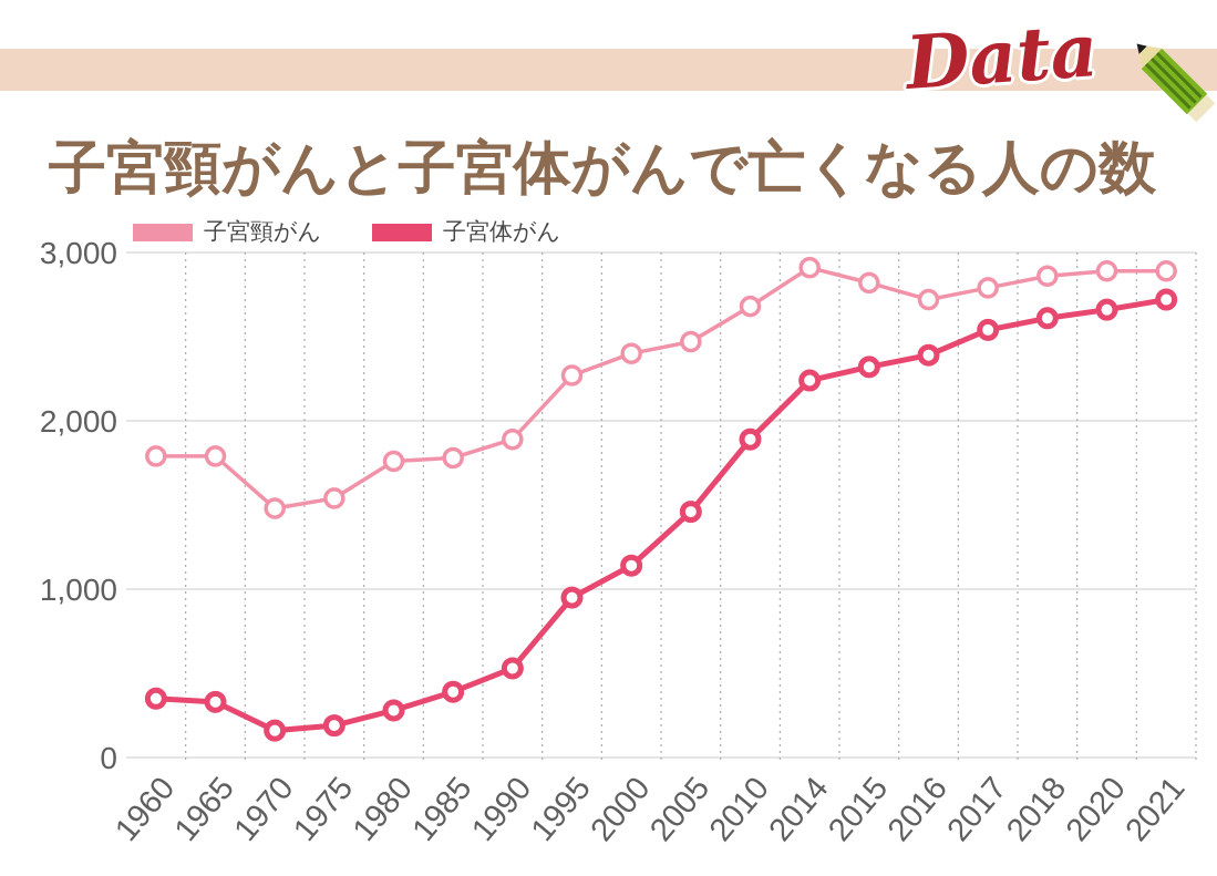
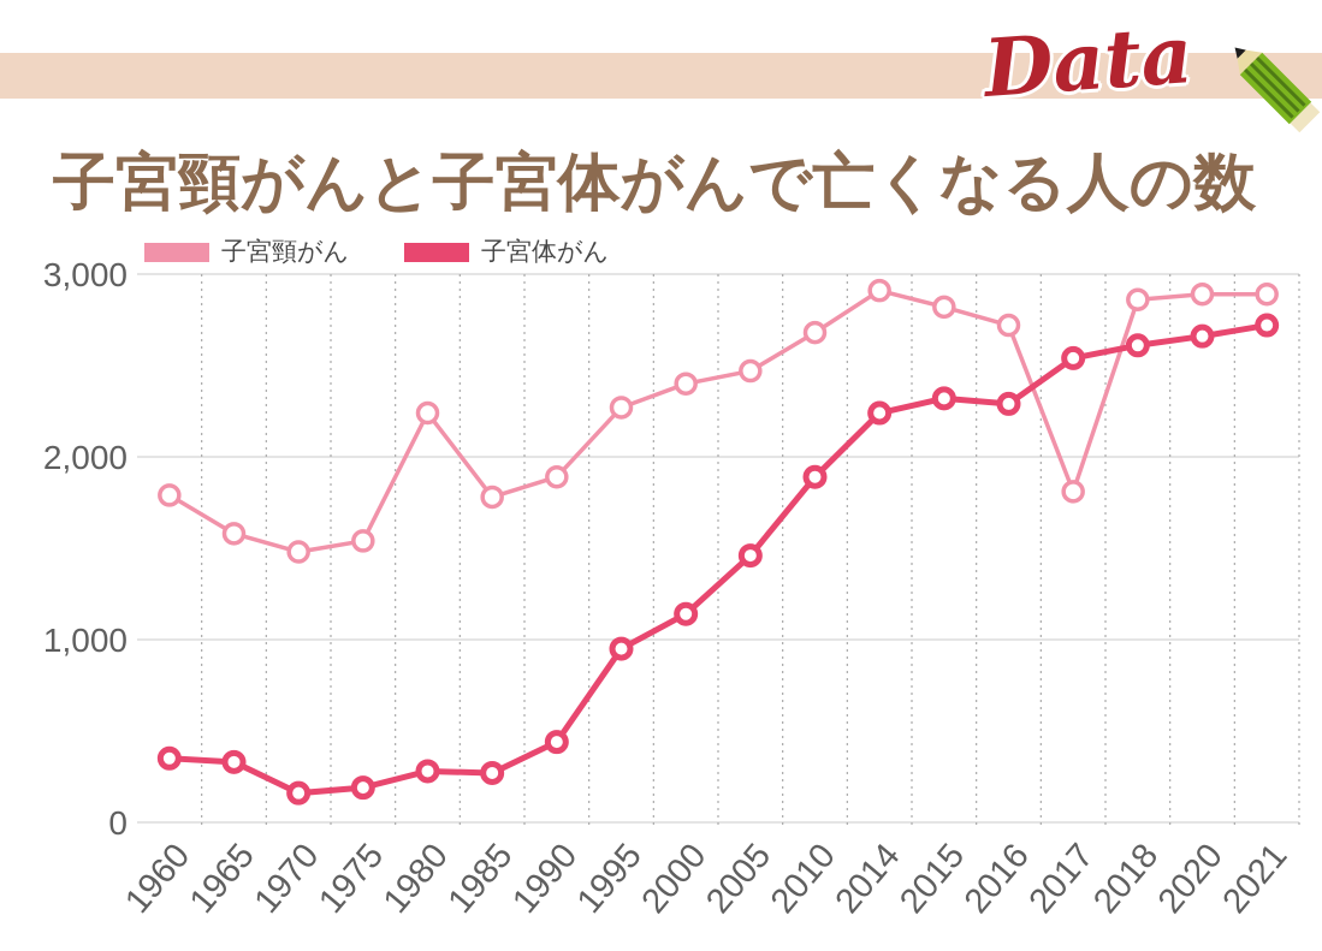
子宮頸がん/1965: 1790 -> 1580
子宮頸がん/1980: 1760 -> 2240
子宮体がん/1985: 390 -> 270
子宮体がん/1990: 530 -> 440
子宮体がん/2016: 2390 -> 2290
子宮頸がん/2017: 2790 -> 1810
